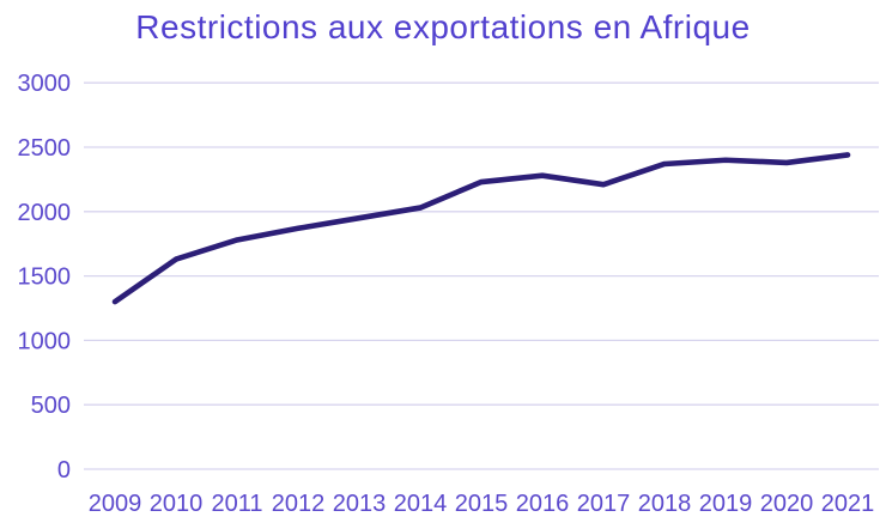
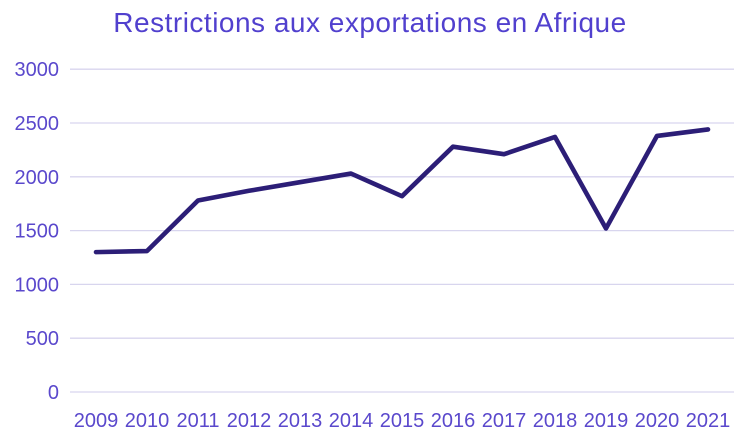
2010: 1630 -> 1310
2015: 2230 -> 1820
2019: 2400 -> 1520
